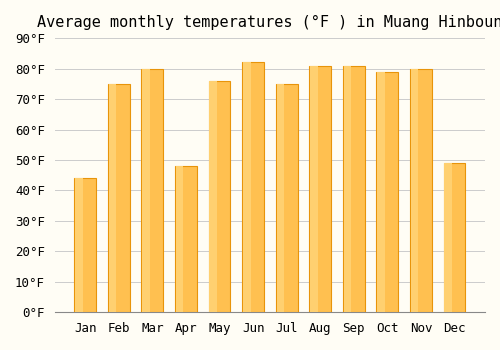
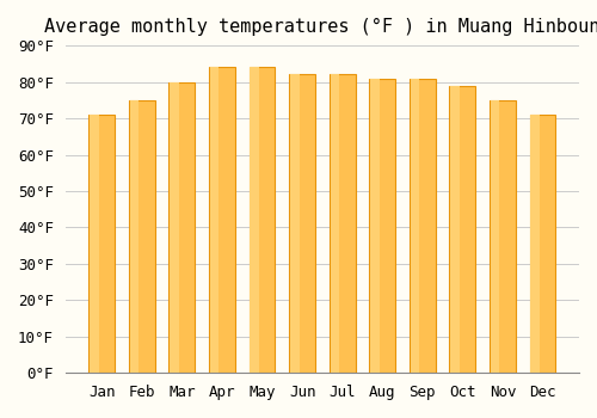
Jan: 44°F -> 71°F
Apr: 48°F -> 84°F
May: 76°F -> 84°F
Jul: 75°F -> 82°F
Nov: 80°F -> 75°F
Dec: 49°F -> 71°F
